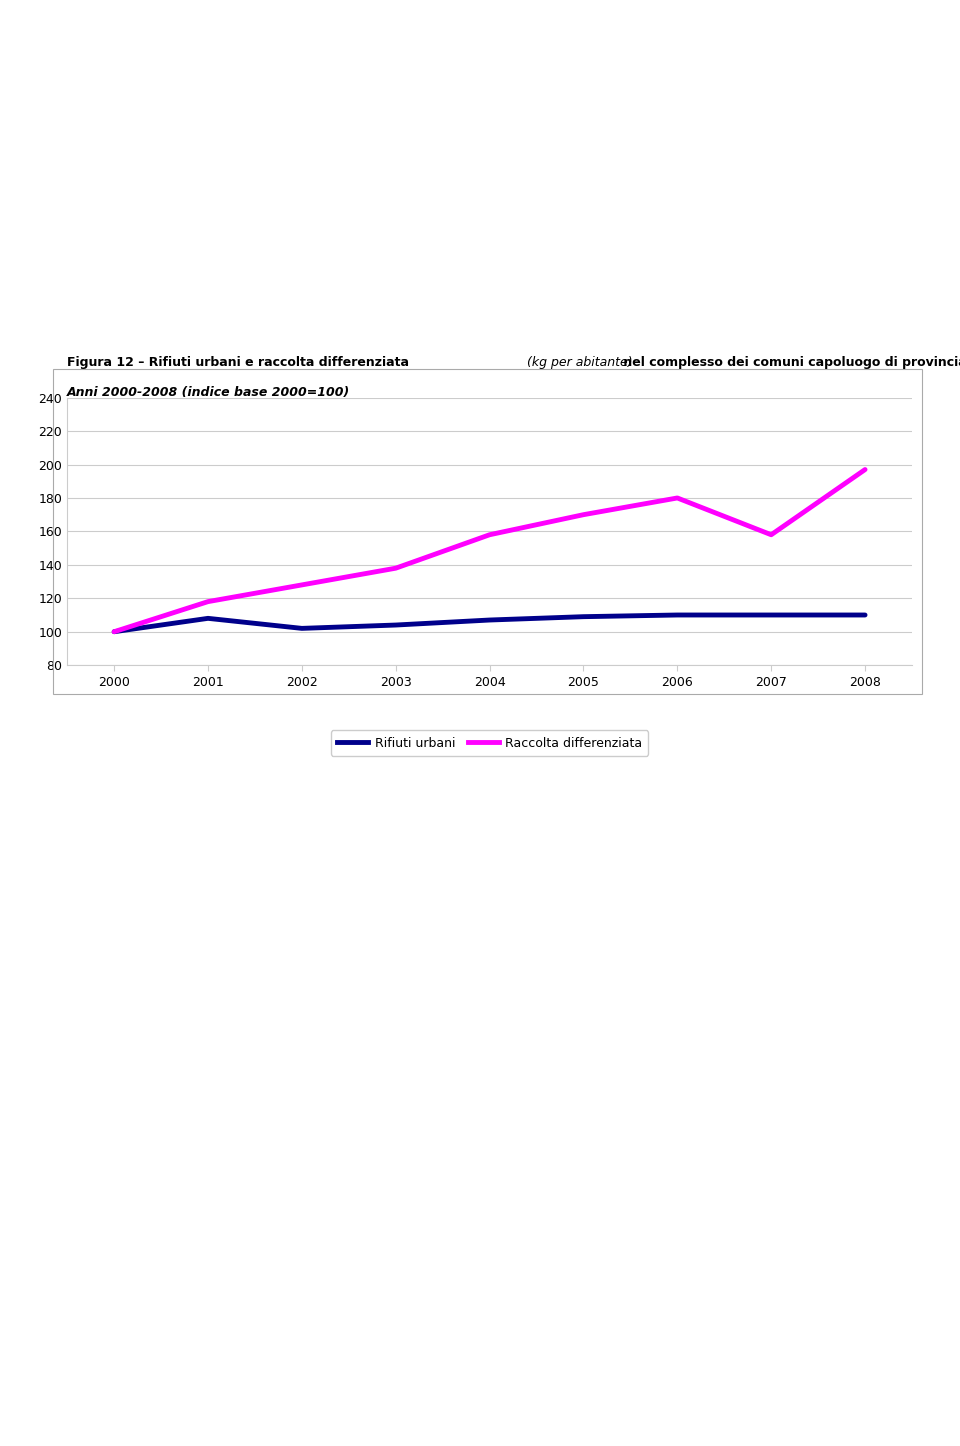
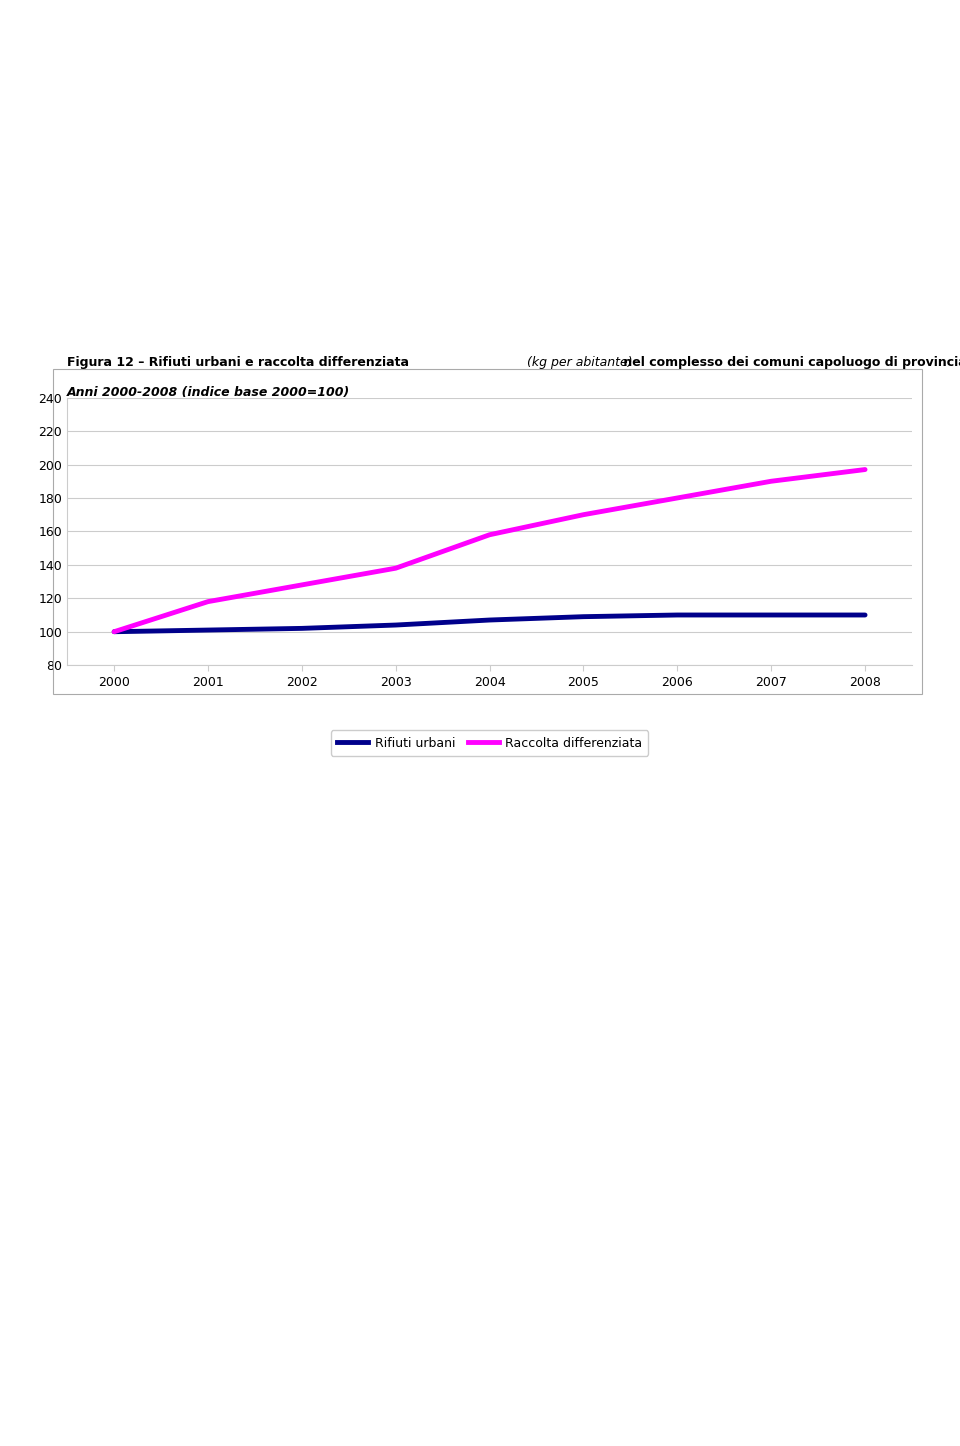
Rifiuti urbani/2001: 108 -> 101
Raccolta differenziata/2007: 158 -> 190
